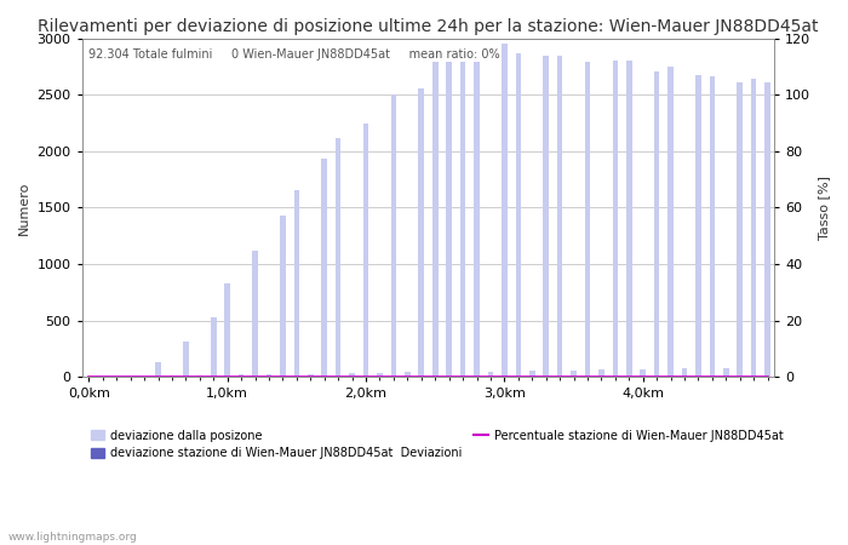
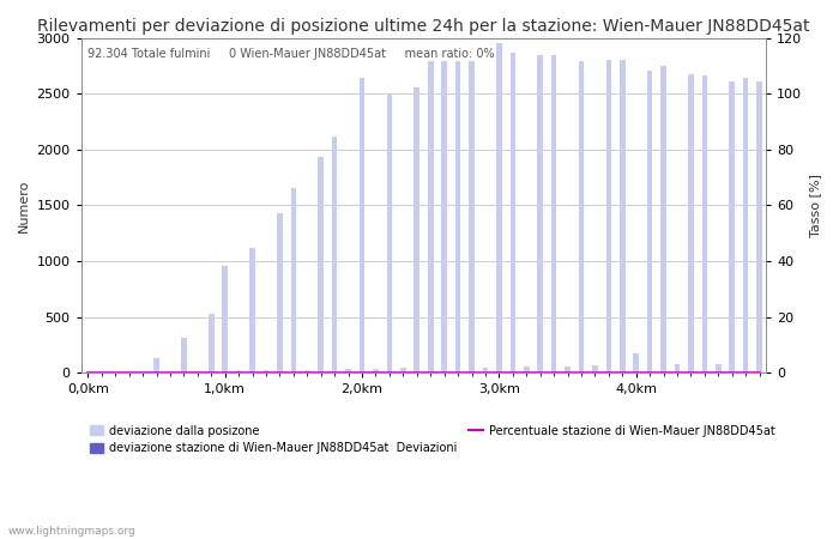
deviazione dalla posizone/1,0km: 830 -> 960
deviazione dalla posizone/2,0km: 2250 -> 2640
deviazione dalla posizone/4,0km: 70 -> 180
